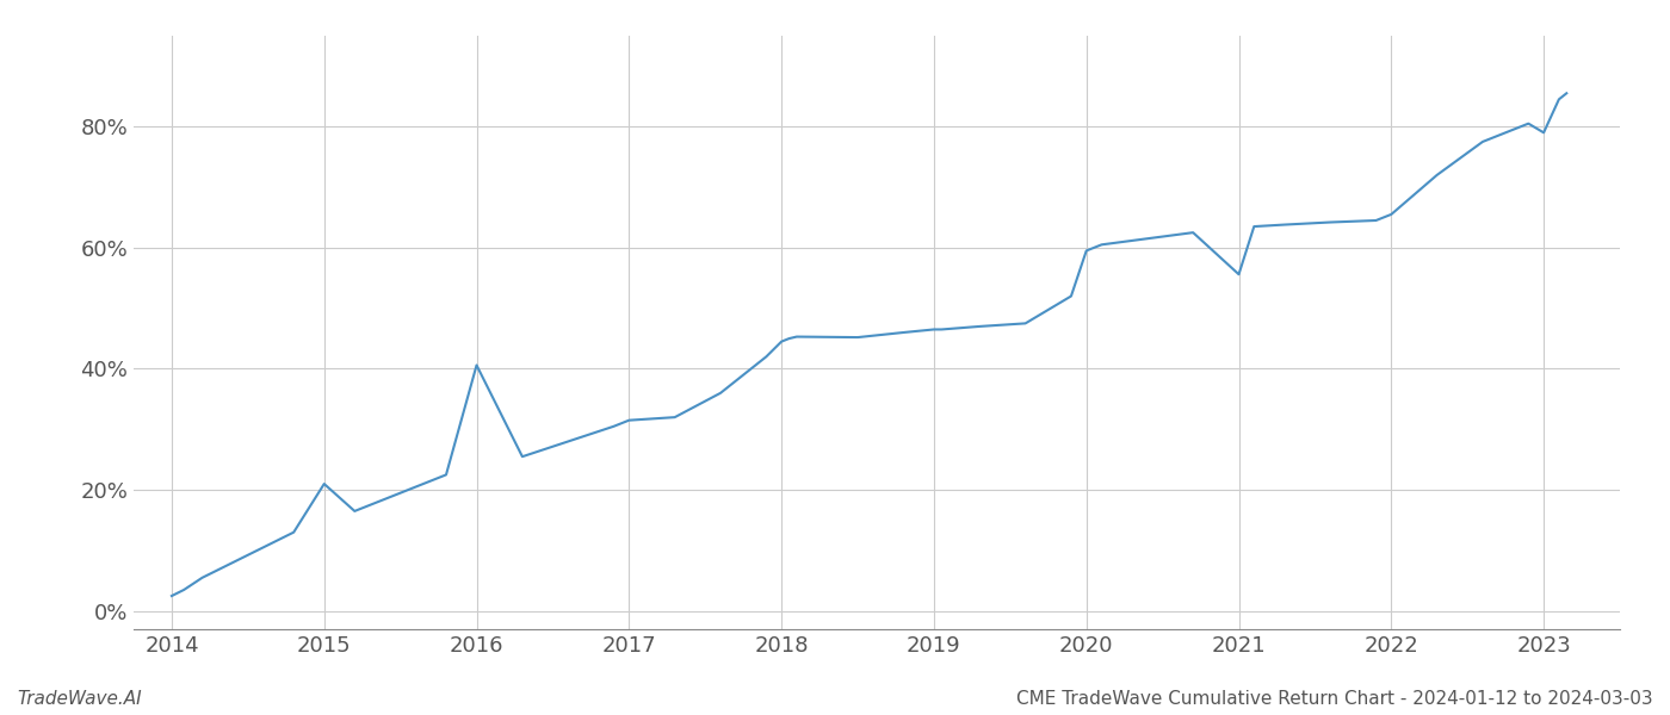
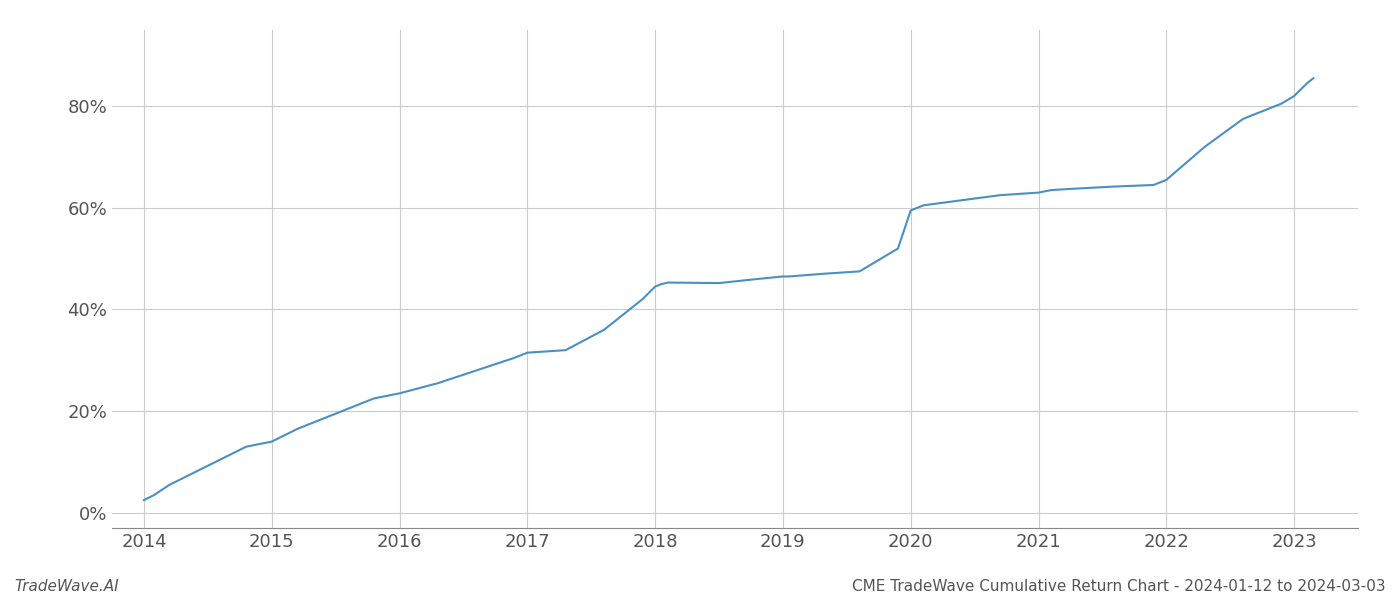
2015: 21.0% -> 14.0%
2016: 40.6% -> 23.5%
2021: 55.6% -> 63.0%
2023: 79.0% -> 82.0%
